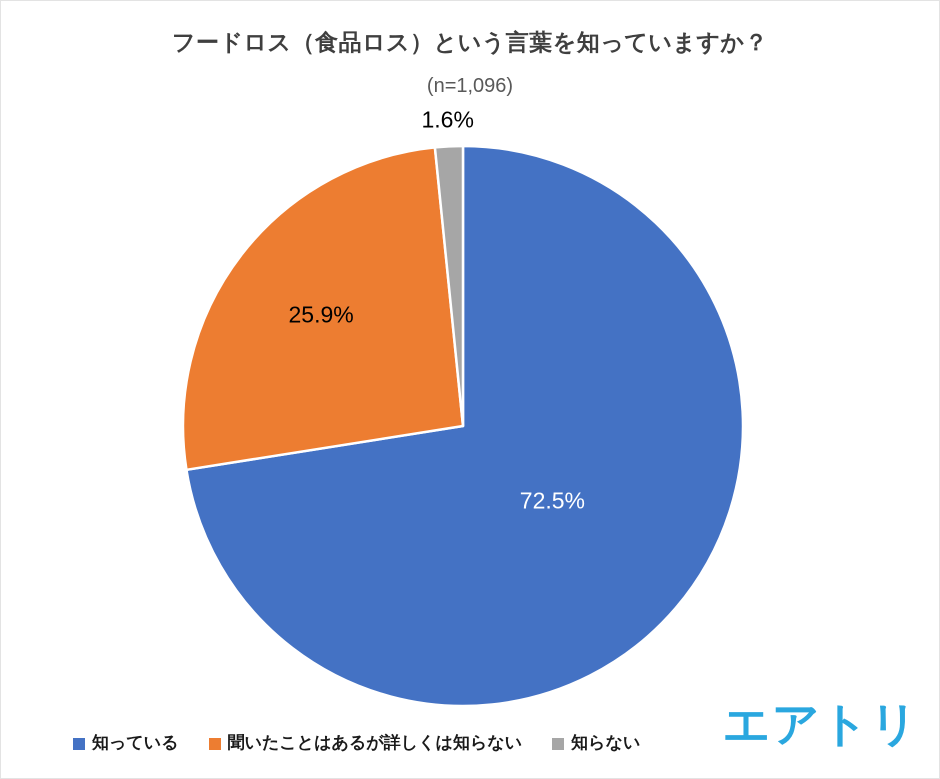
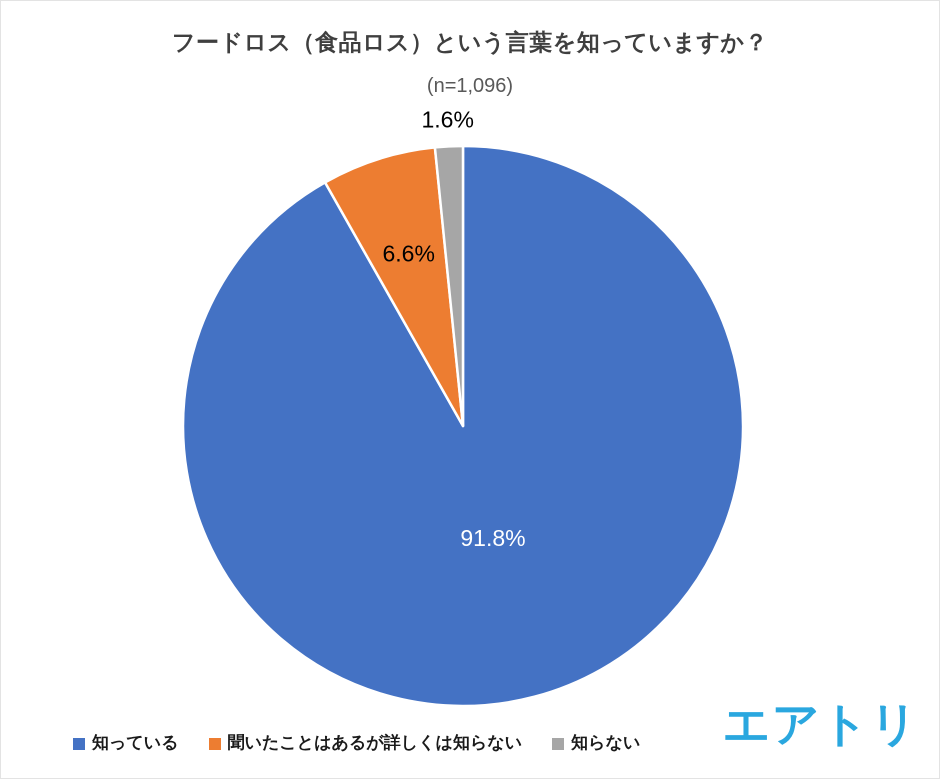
知っている: 72.5% -> 91.8%
聞いたことはあるが詳しくは知らない: 25.9% -> 6.6%
